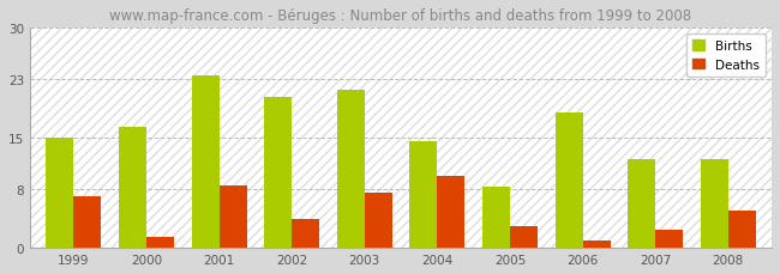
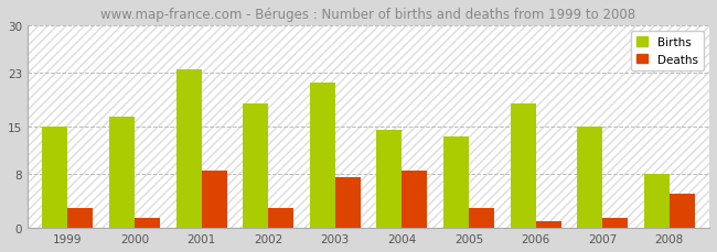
Deaths/1999: 7.0 -> 3.0
Births/2002: 20.6 -> 18.5
Deaths/2002: 4.0 -> 3.0
Deaths/2004: 9.8 -> 8.5
Births/2005: 8.4 -> 13.5
Births/2007: 12.0 -> 15.0
Deaths/2007: 2.4 -> 1.5
Births/2008: 12.0 -> 8.0
